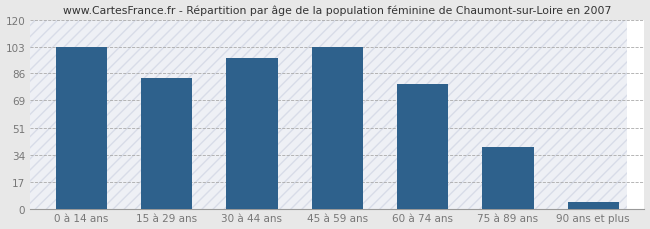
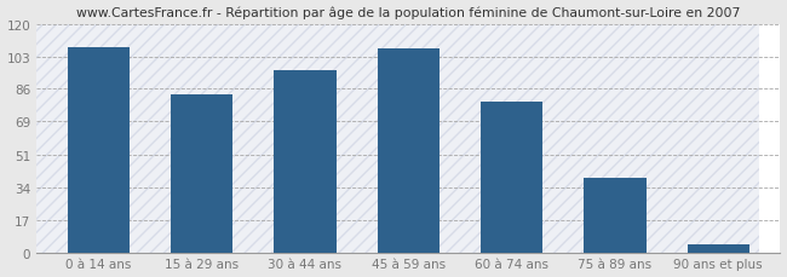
0 à 14 ans: 103 -> 108
45 à 59 ans: 103 -> 107
